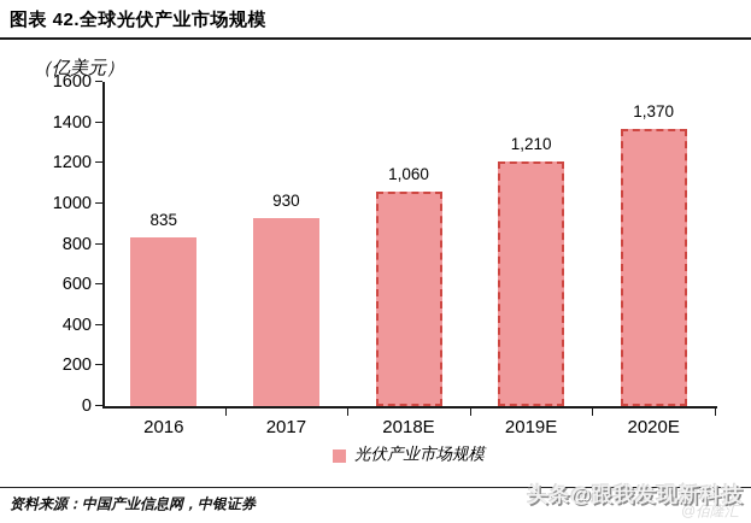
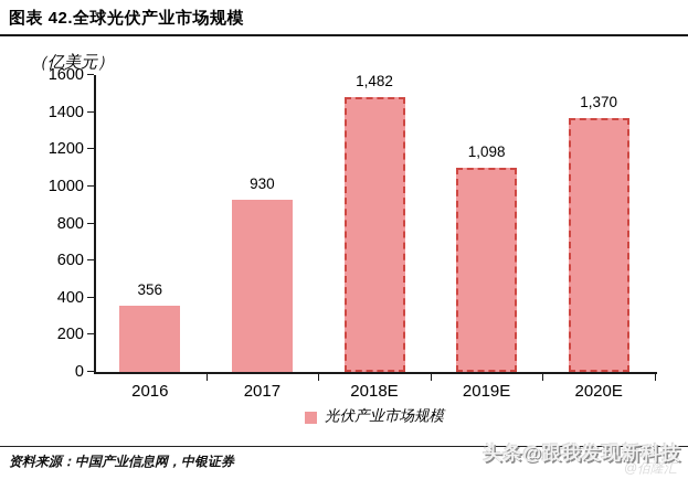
2016: 835 -> 356
2018E: 1,060 -> 1,482
2019E: 1,210 -> 1,098
